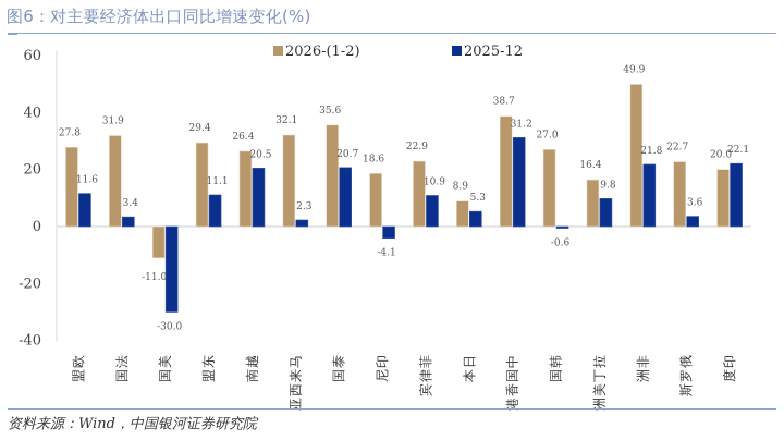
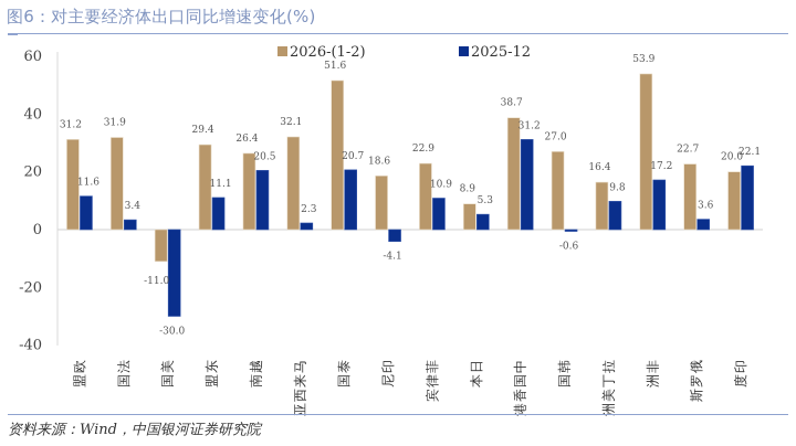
2026-(1-2)/欧盟: 27.8 -> 31.2
2026-(1-2)/泰国: 35.6 -> 51.6
2026-(1-2)/非洲: 49.9 -> 53.9
2025-12/非洲: 21.8 -> 17.2
